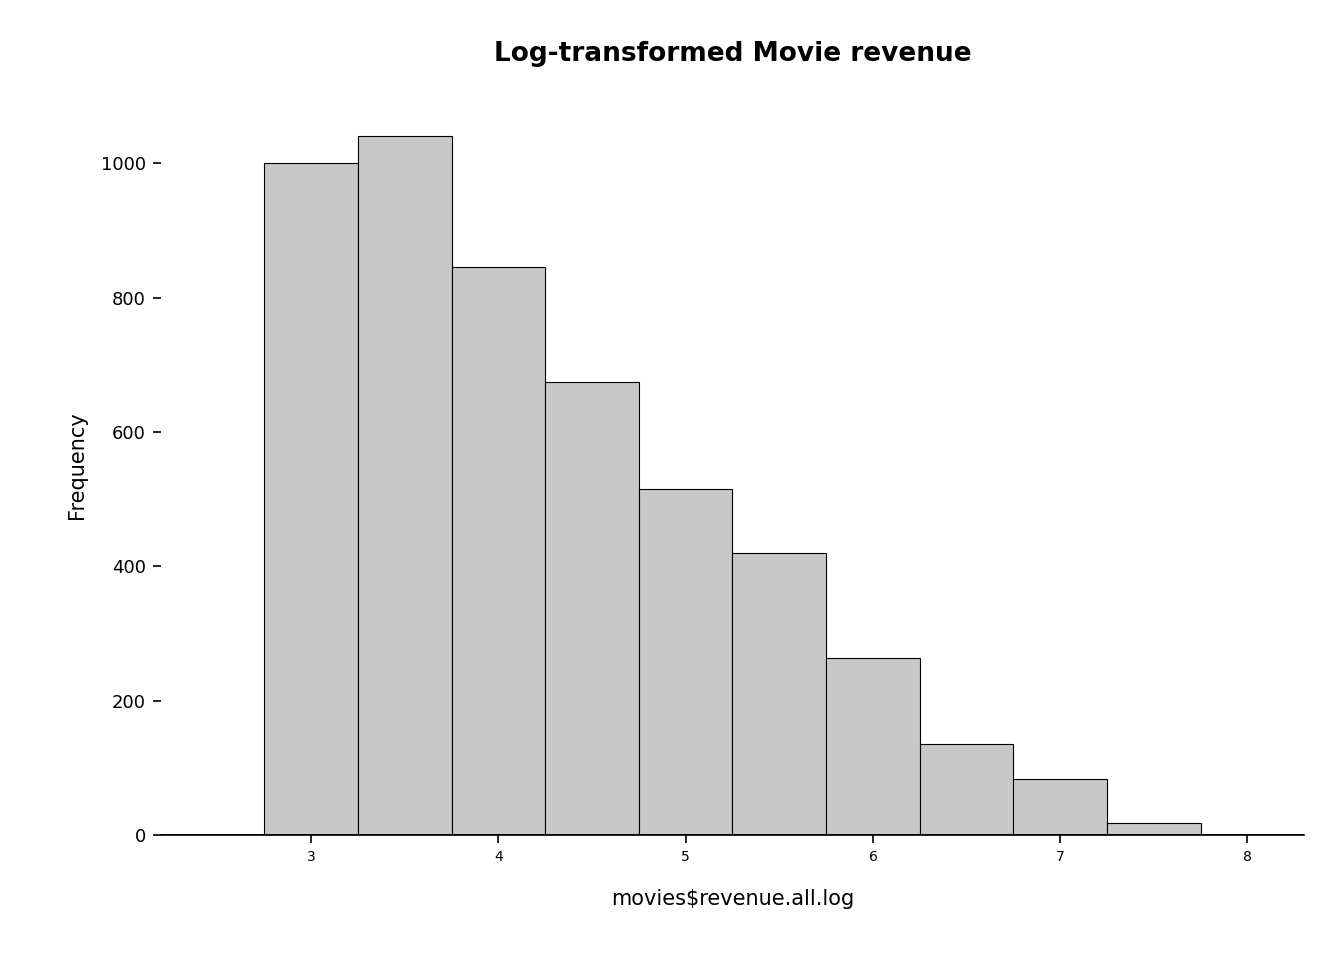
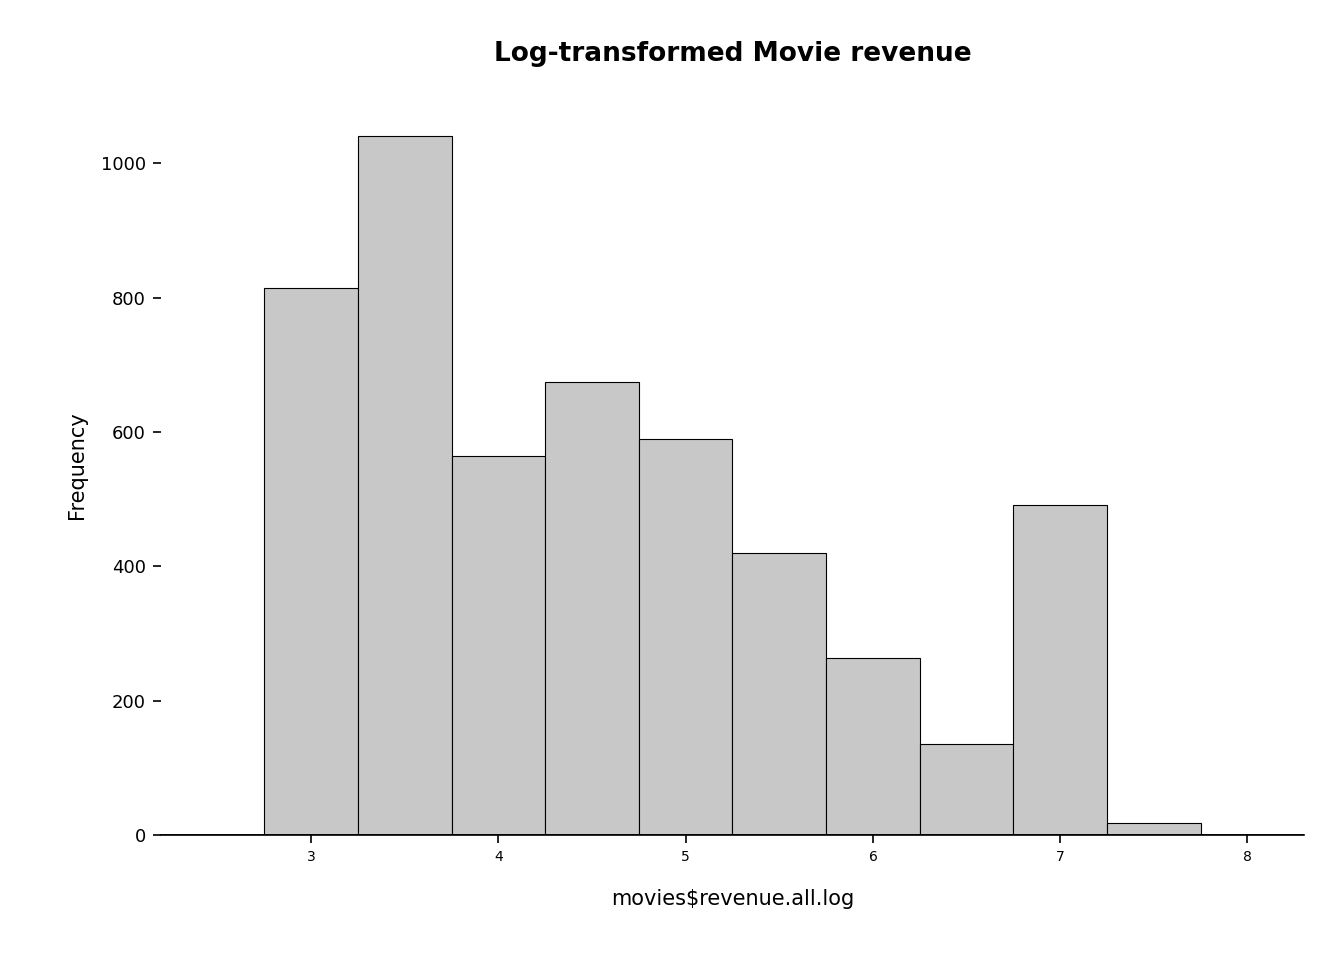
3: 1000 -> 814
4: 845 -> 564
5: 515 -> 590
7: 83 -> 492
